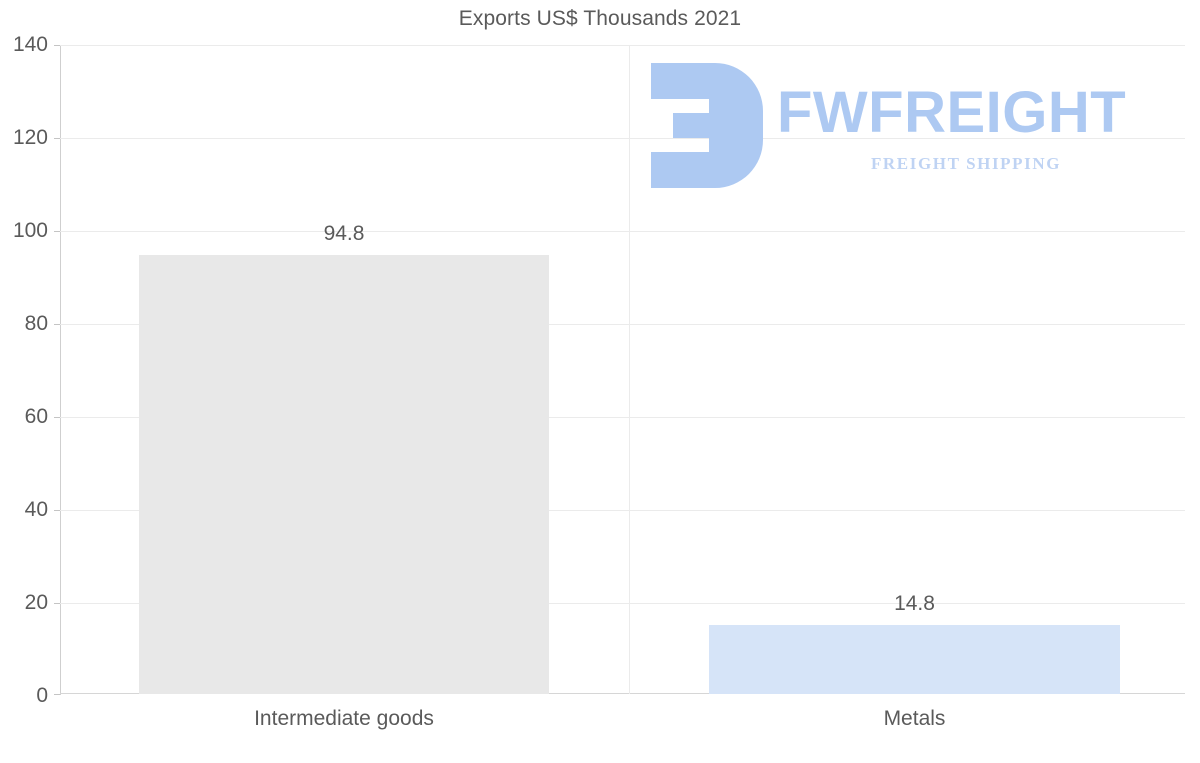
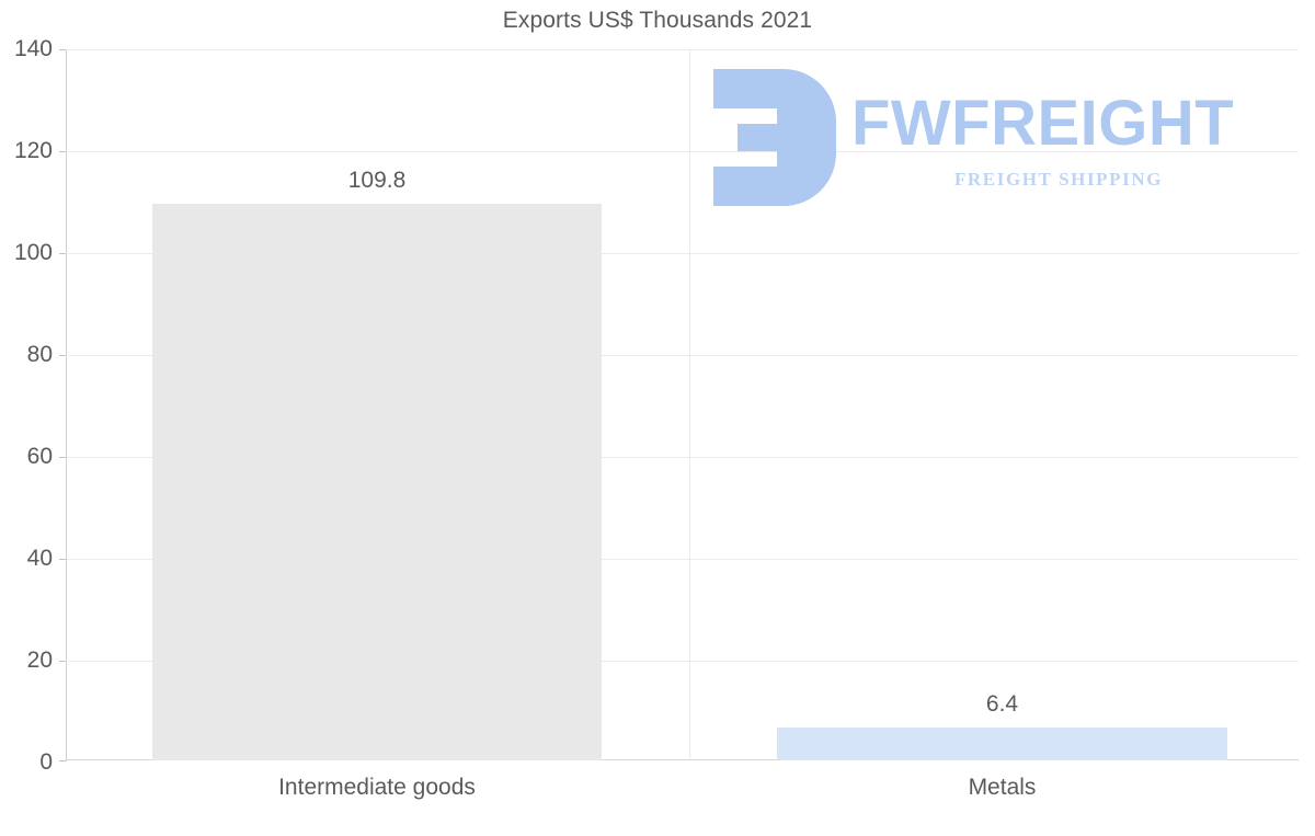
Intermediate goods: 94.8 -> 109.8
Metals: 14.8 -> 6.4
